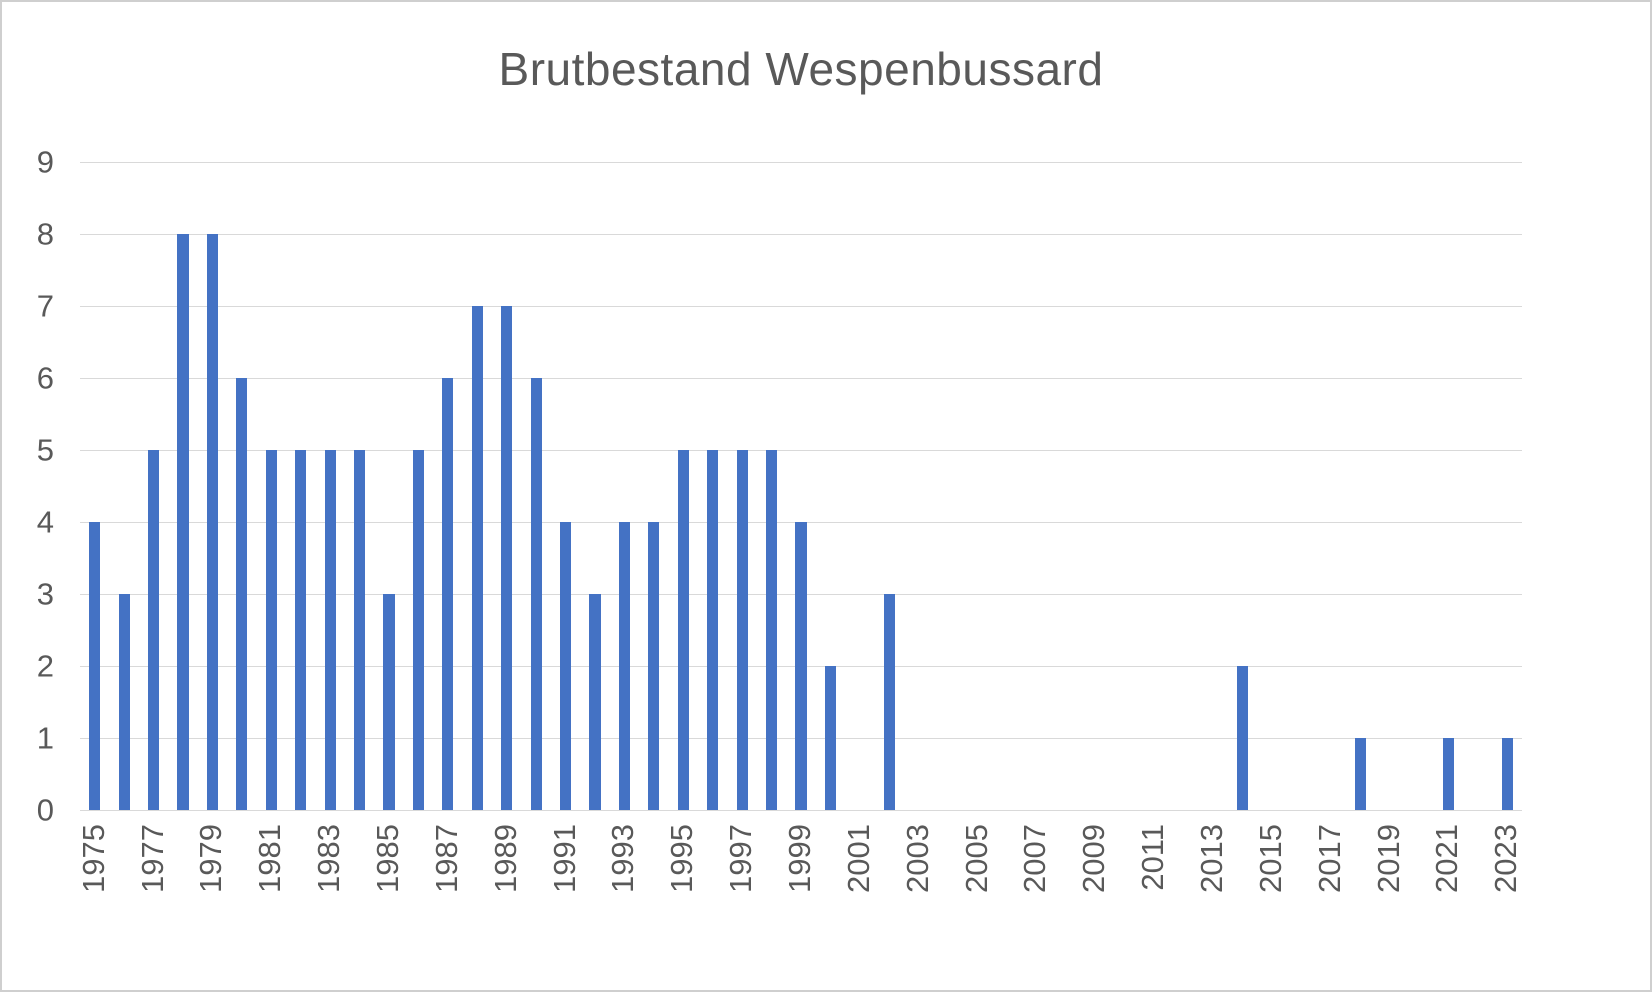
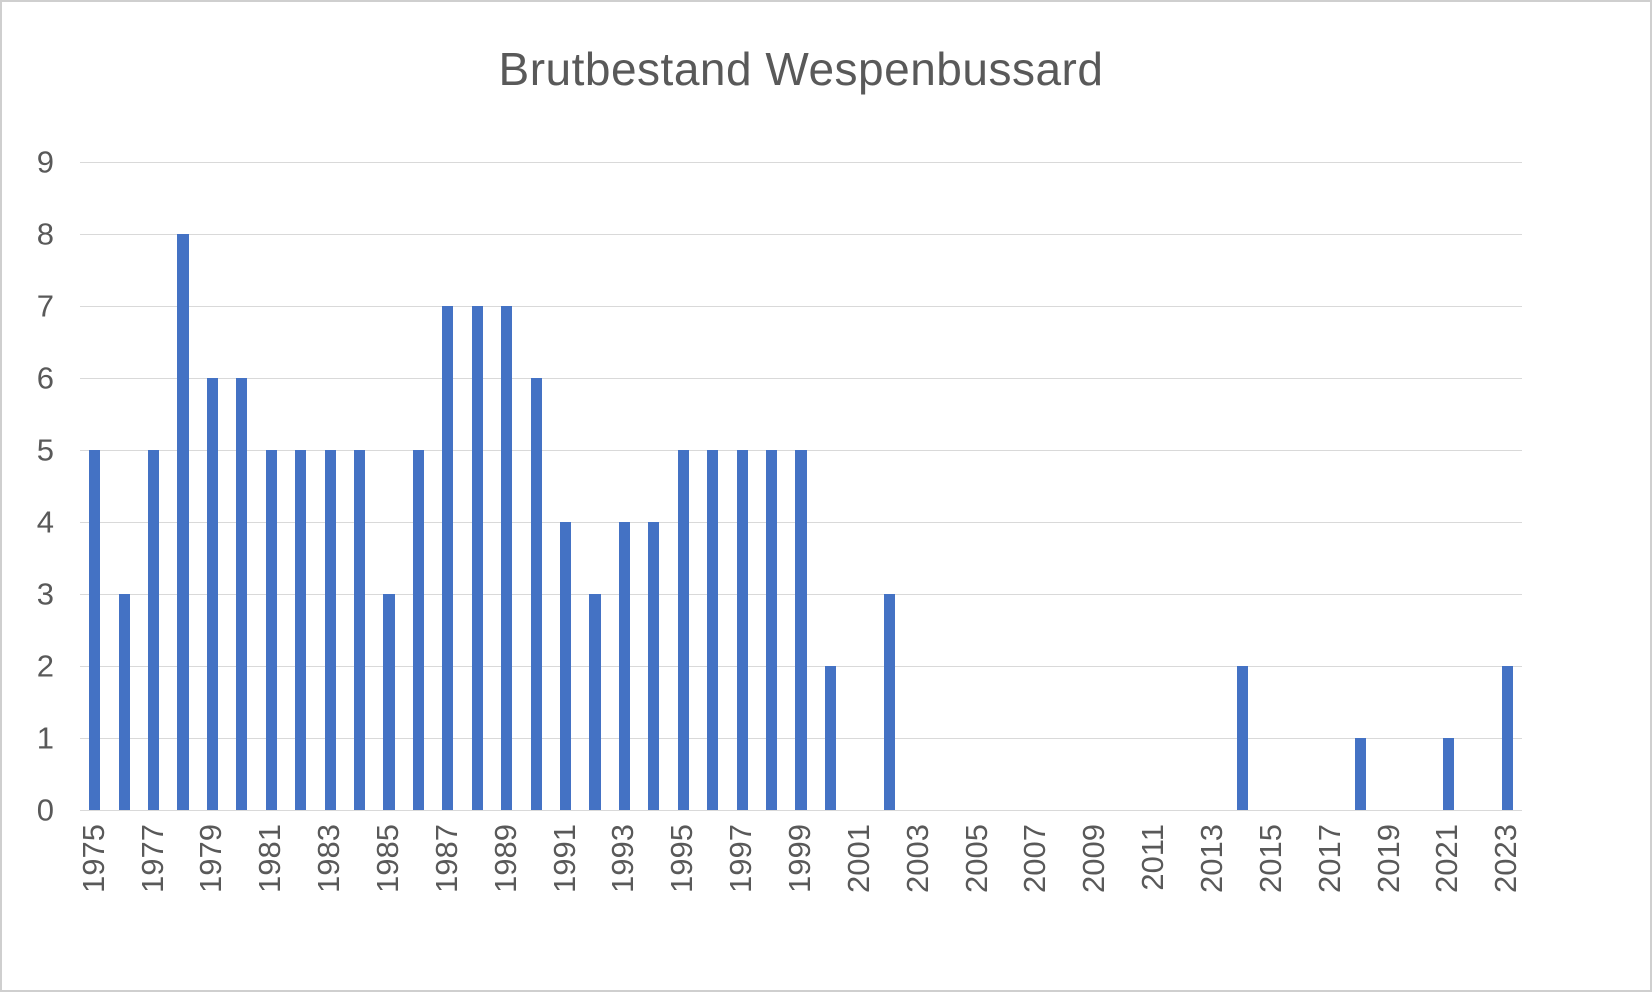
1975: 4 -> 5
1979: 8 -> 6
1987: 6 -> 7
1999: 4 -> 5
2023: 1 -> 2
